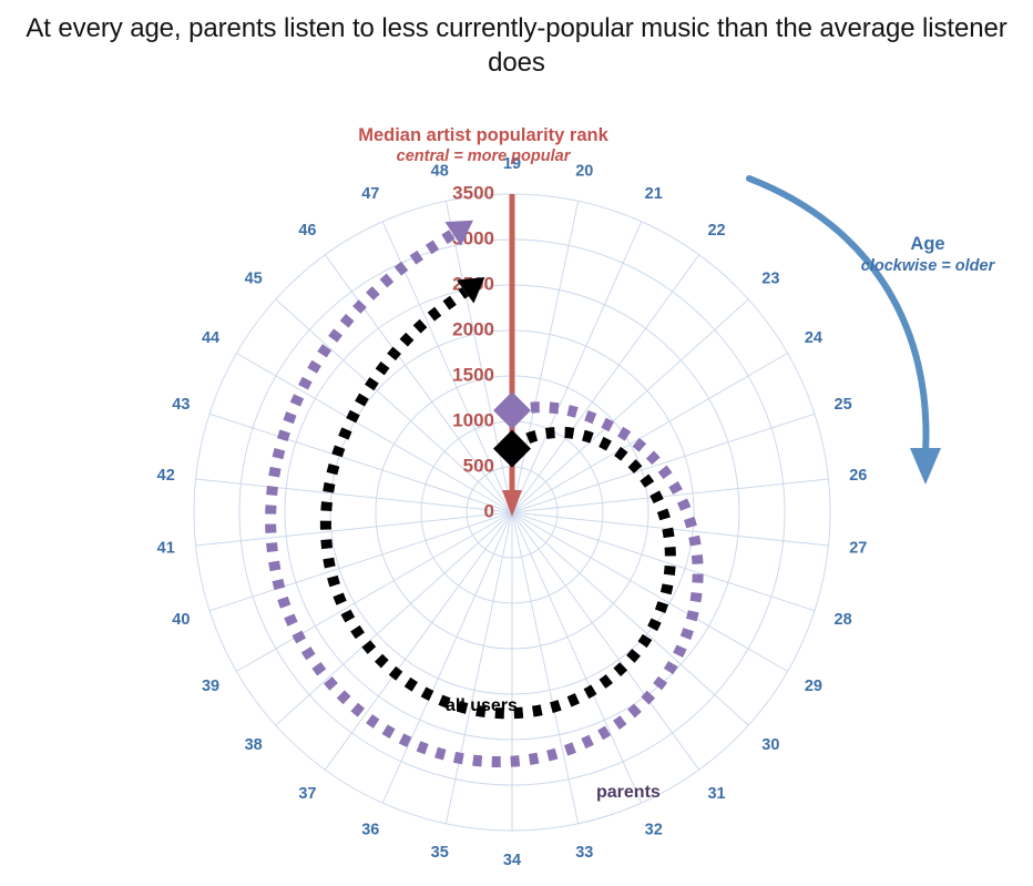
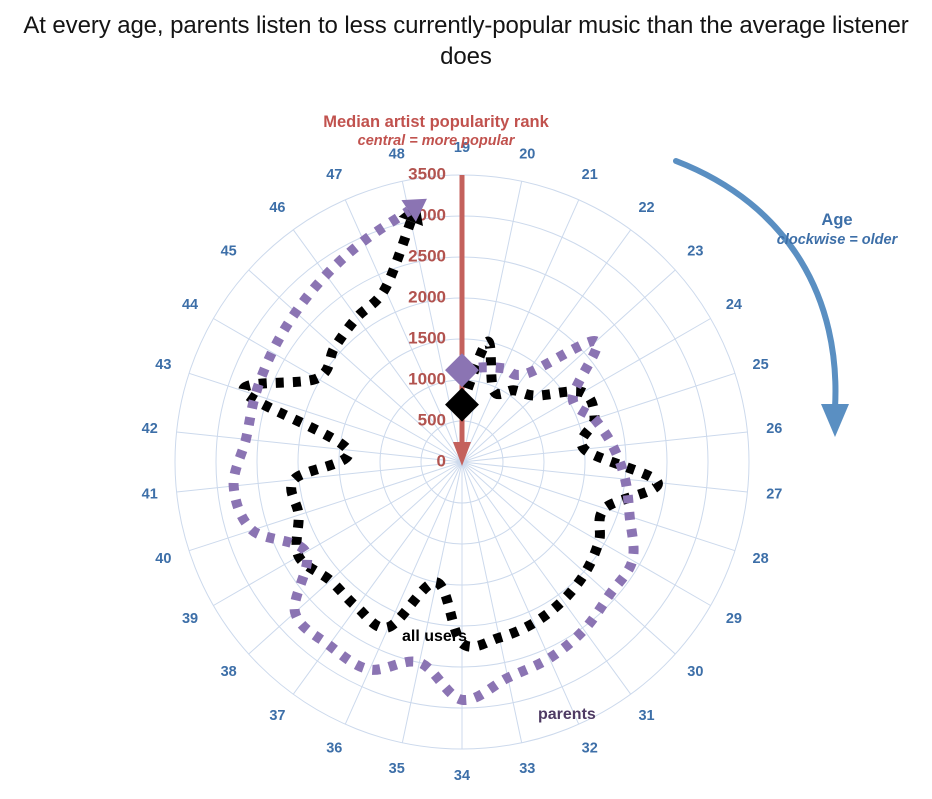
all users/20: 800 -> 1500
parents/23: 1400 -> 2200
all users/24: 1300 -> 1700
all users/25: 1500 -> 1700
all users/26: 1600 -> 1500
all users/27: 1700 -> 2400
parents/29: 2300 -> 2400
parents/34: 2700 -> 2900
all users/35: 2200 -> 1500
parents/35: 2800 -> 2500
all users/39: 2100 -> 2300
parents/39: 2700 -> 2200
parents/41: 2700 -> 2800
all users/42: 2000 -> 1400
all users/43: 2000 -> 2800
all users/48: 2500 -> 3000
